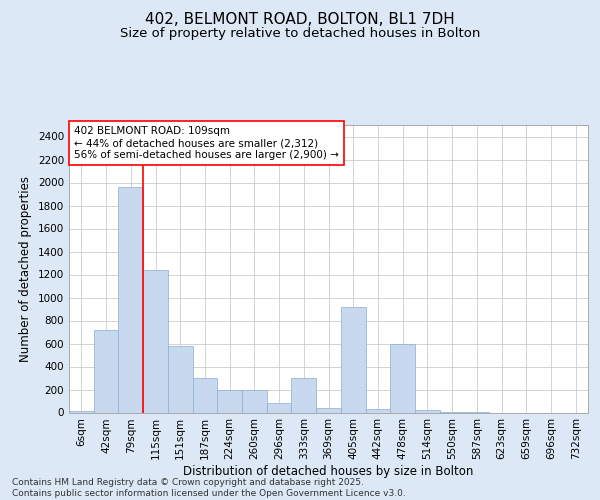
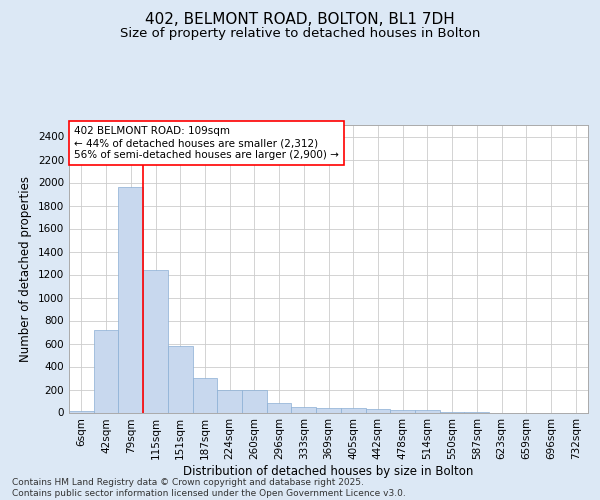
333sqm: 300 -> 40
405sqm: 920 -> 40
478sqm: 600 -> 20
